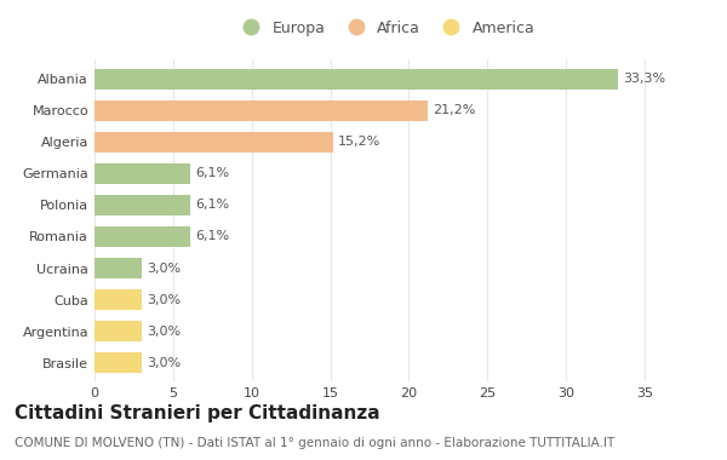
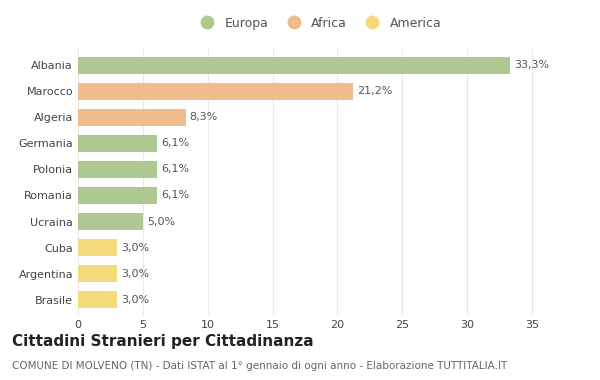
Algeria: 15,2% -> 8,3%
Ucraina: 3,0% -> 5,0%
